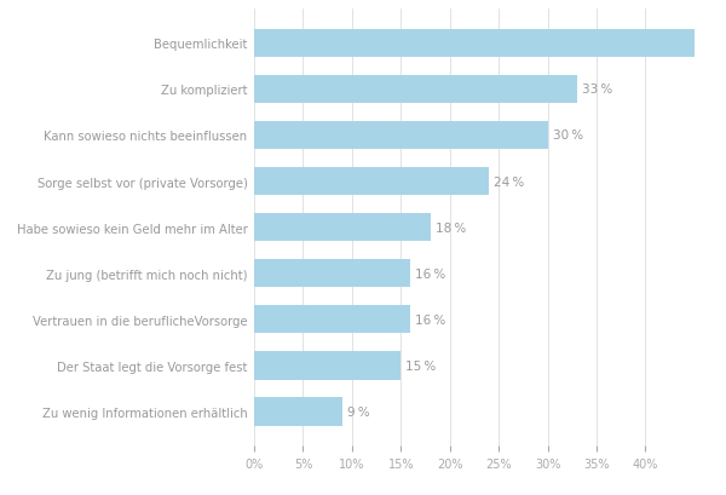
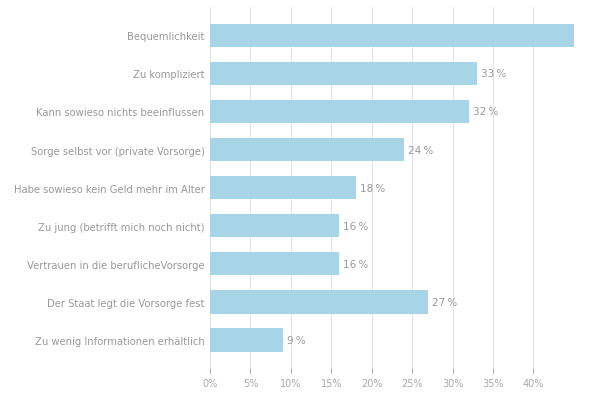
Kann sowieso nichts beeinflussen: 30 -> 32
Der Staat legt die Vorsorge fest: 15 -> 27
